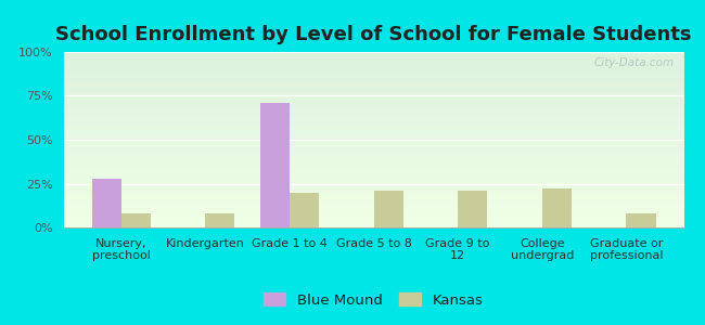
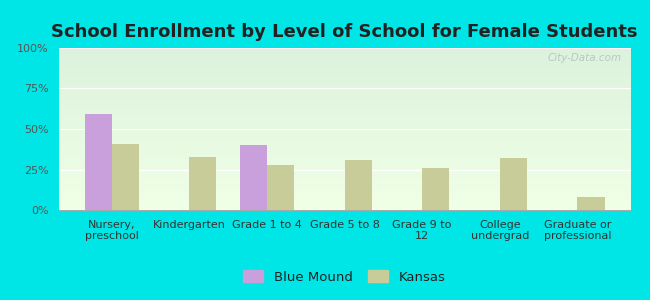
Blue Mound/Nursery, preschool: 28% -> 59%
Kansas/Nursery, preschool: 8% -> 41%
Kansas/Kindergarten: 8% -> 33%
Blue Mound/Grade 1 to 4: 71% -> 40%
Kansas/Grade 1 to 4: 20% -> 28%
Kansas/Grade 5 to 8: 21% -> 31%
Kansas/Grade 9 to 12: 21% -> 26%
Kansas/College undergrad: 22% -> 32%
